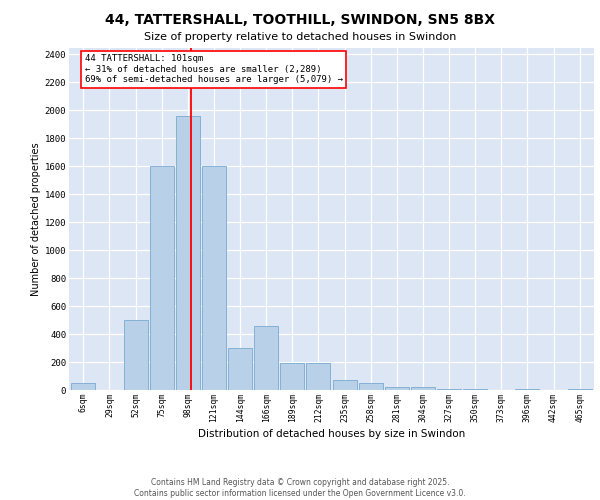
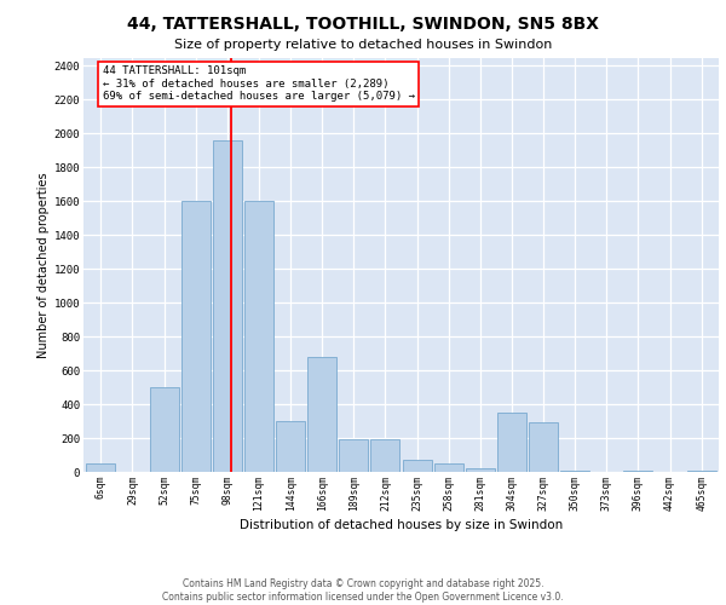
166sqm: 460 -> 680
304sqm: 20 -> 350
327sqm: 10 -> 290
